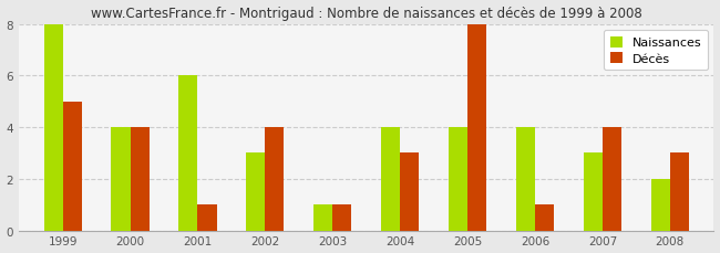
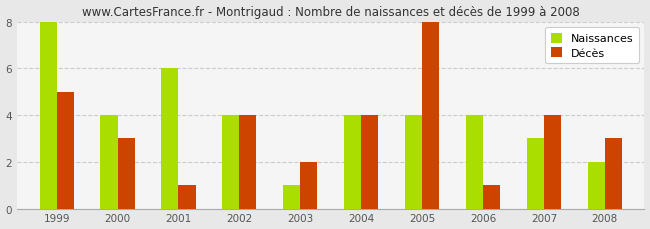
Décès/2000: 4 -> 3
Naissances/2002: 3 -> 4
Décès/2003: 1 -> 2
Décès/2004: 3 -> 4
